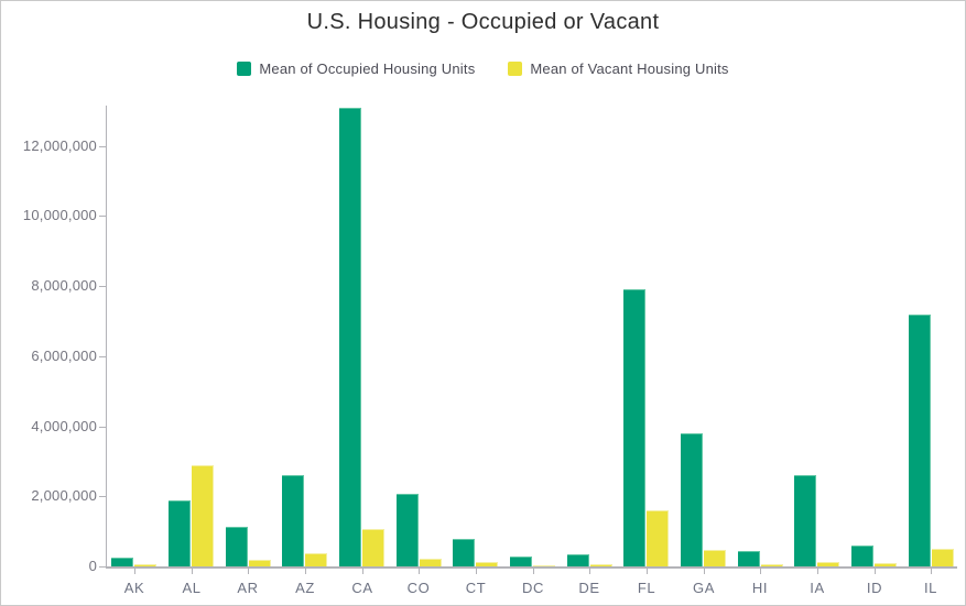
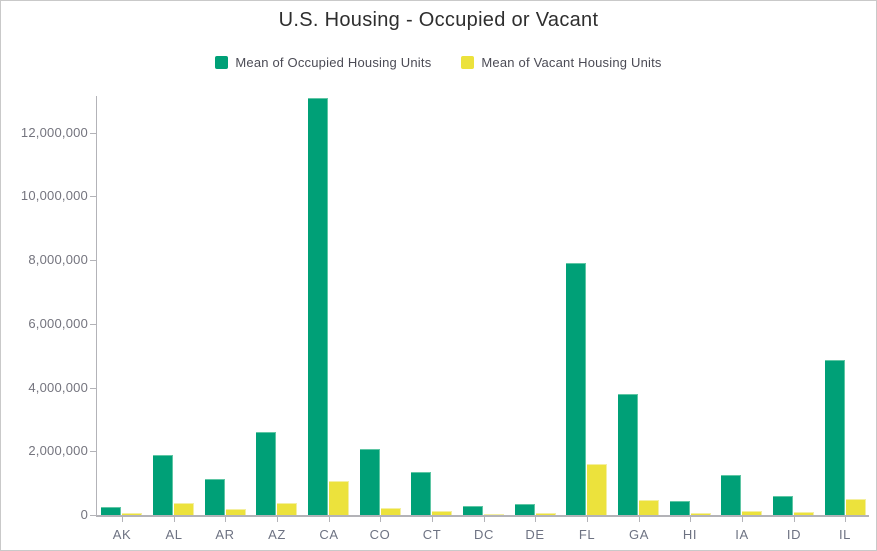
Mean of Vacant Housing Units/AL: 2900000 -> 400000
Mean of Occupied Housing Units/CT: 800000 -> 1400000
Mean of Occupied Housing Units/IA: 2600000 -> 1200000
Mean of Occupied Housing Units/IL: 7200000 -> 4900000
